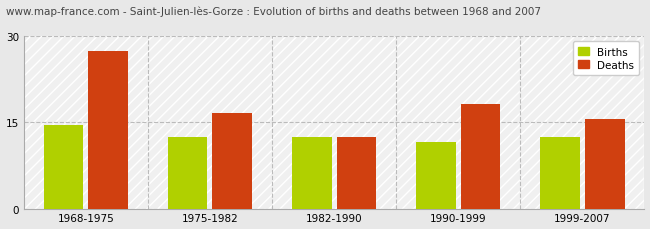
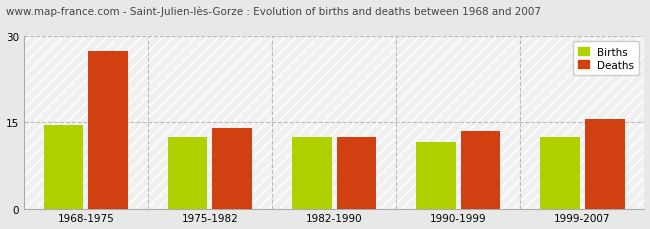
Deaths/1975-1982: 16.6 -> 14.0
Deaths/1990-1999: 18.2 -> 13.5
